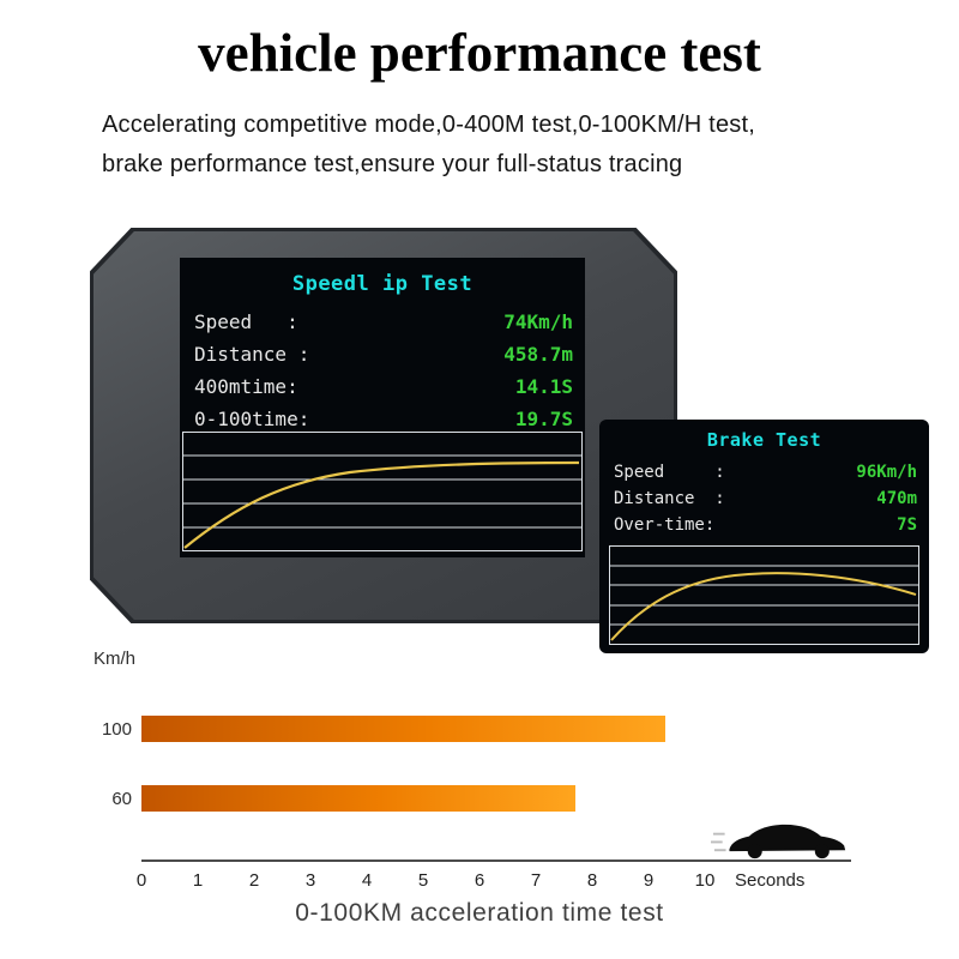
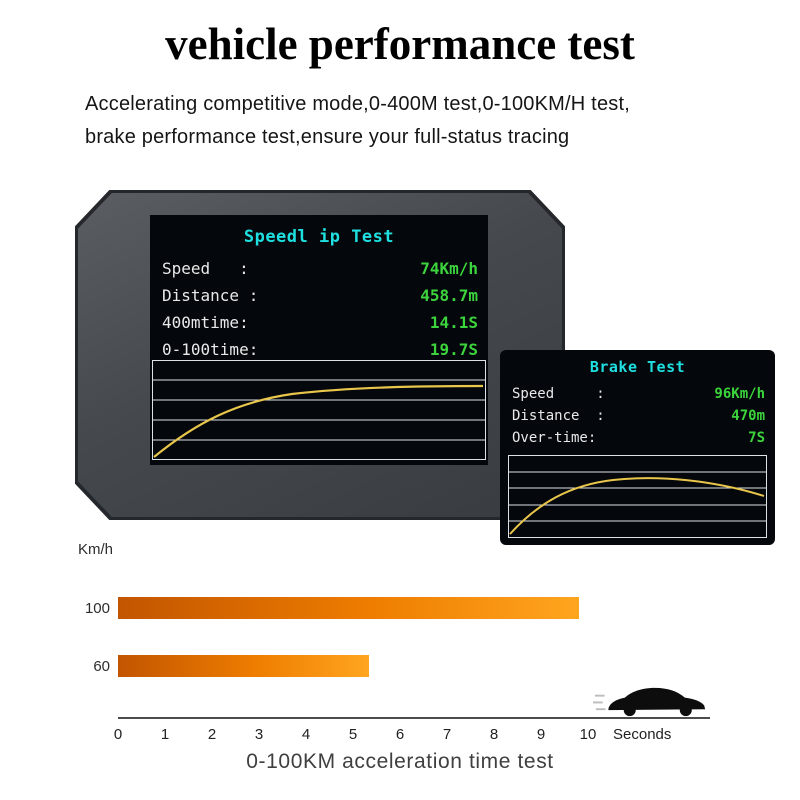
100: 9.3 -> 9.8
60: 7.7 -> 5.3
